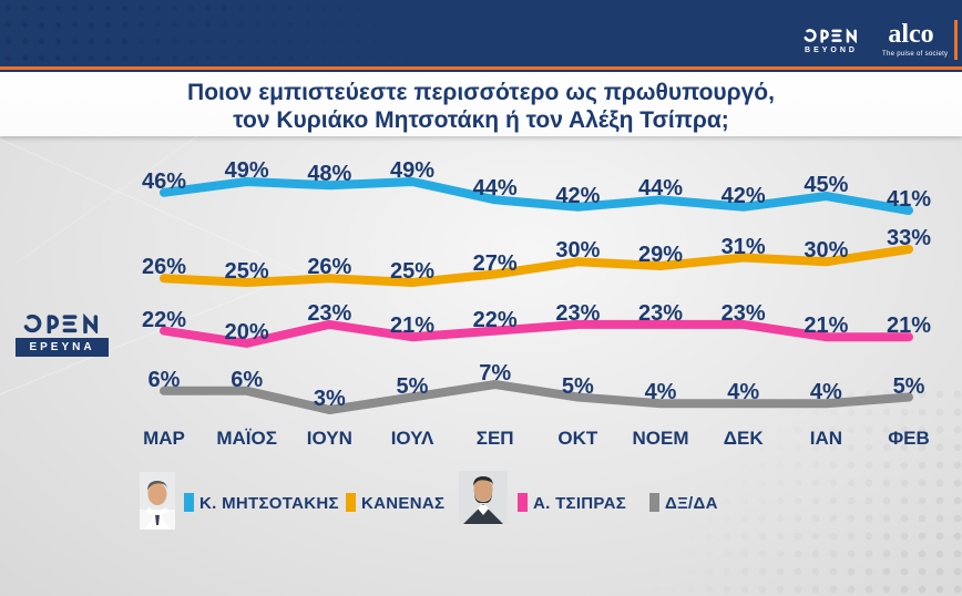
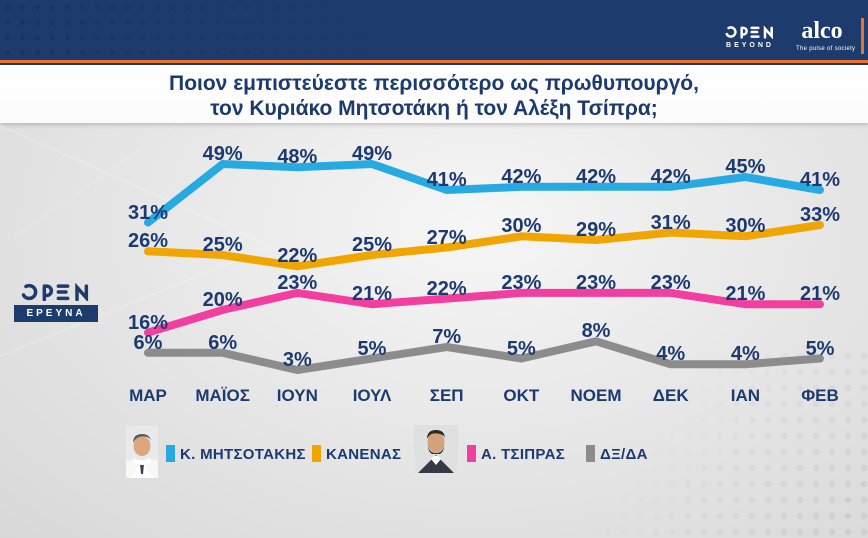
Κ. ΜΗΤΣΟΤΑΚΗΣ/ΜΑΡ: 46% -> 31%
Α. ΤΣΙΠΡΑΣ/ΜΑΡ: 22% -> 16%
ΚΑΝΕΝΑΣ/ΙΟΥΝ: 26% -> 22%
Κ. ΜΗΤΣΟΤΑΚΗΣ/ΣΕΠ: 44% -> 41%
Κ. ΜΗΤΣΟΤΑΚΗΣ/ΝΟΕΜ: 44% -> 42%
ΔΞ/ΔΑ/ΝΟΕΜ: 4% -> 8%
